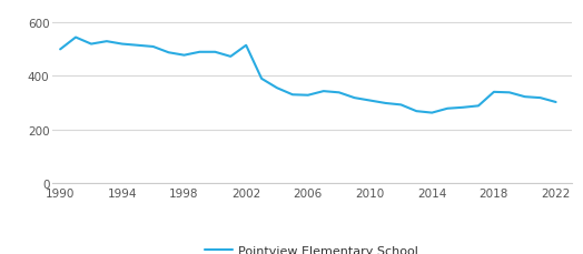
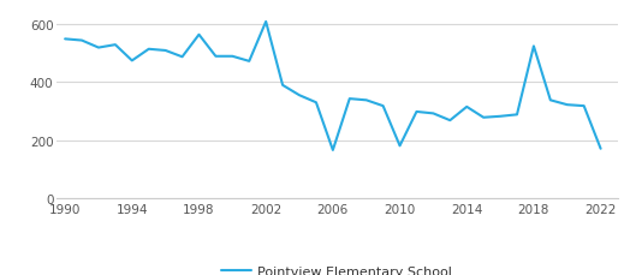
1990: 500 -> 550
1994: 520 -> 475
1998: 478 -> 565
2002: 515 -> 610
2006: 328 -> 165
2010: 308 -> 180
2014: 262 -> 315
2018: 340 -> 525
2022: 302 -> 170
